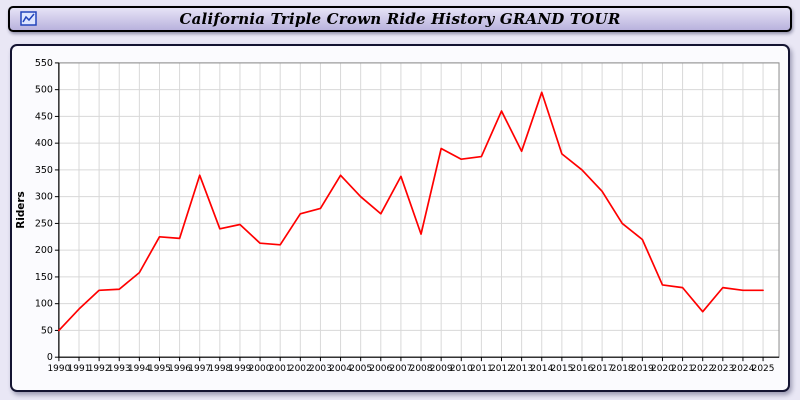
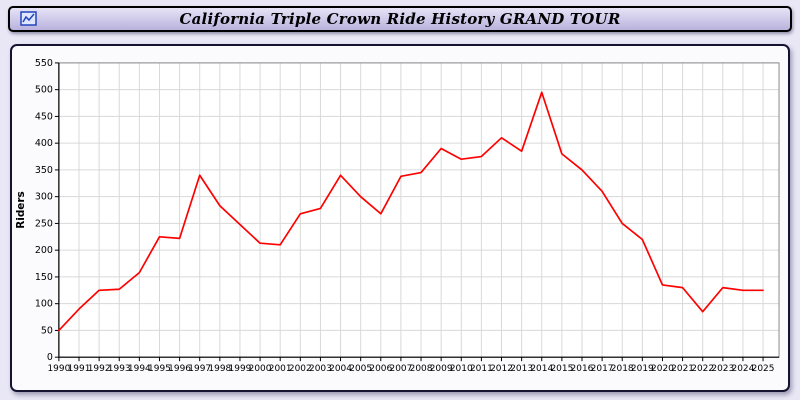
1998: 240 -> 280
2008: 230 -> 340
2012: 460 -> 410
